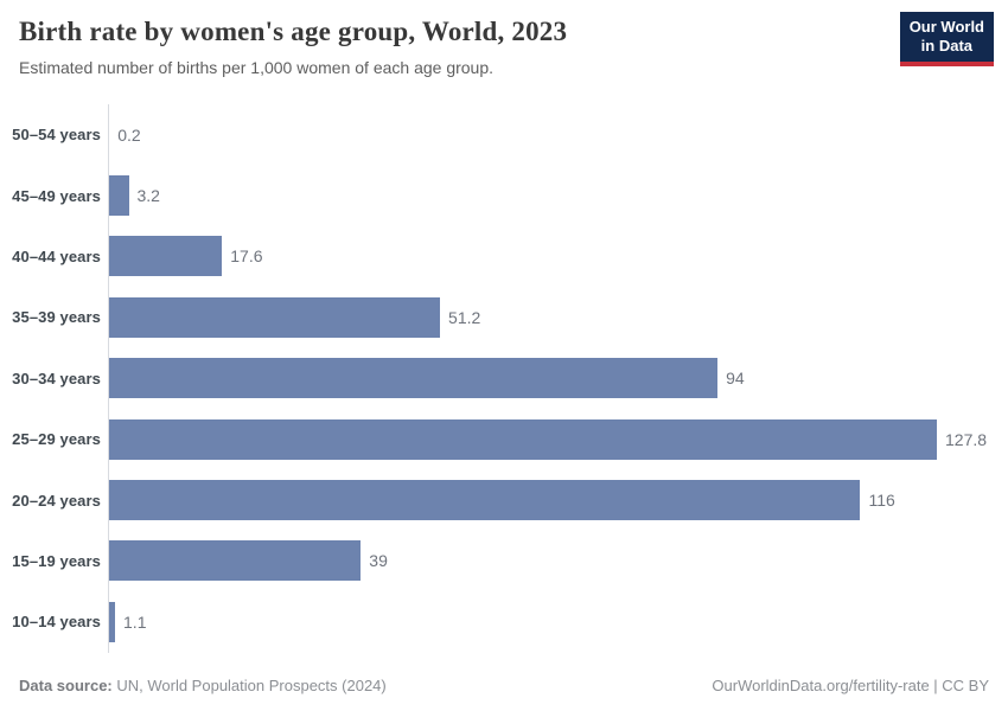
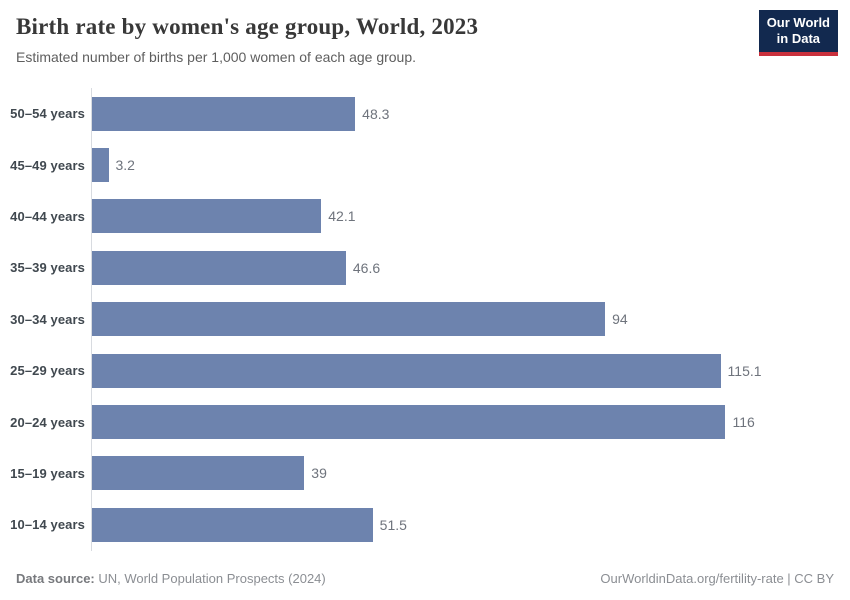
50–54 years: 0.2 -> 48.3
40–44 years: 17.6 -> 42.1
35–39 years: 51.2 -> 46.6
25–29 years: 127.8 -> 115.1
10–14 years: 1.1 -> 51.5
